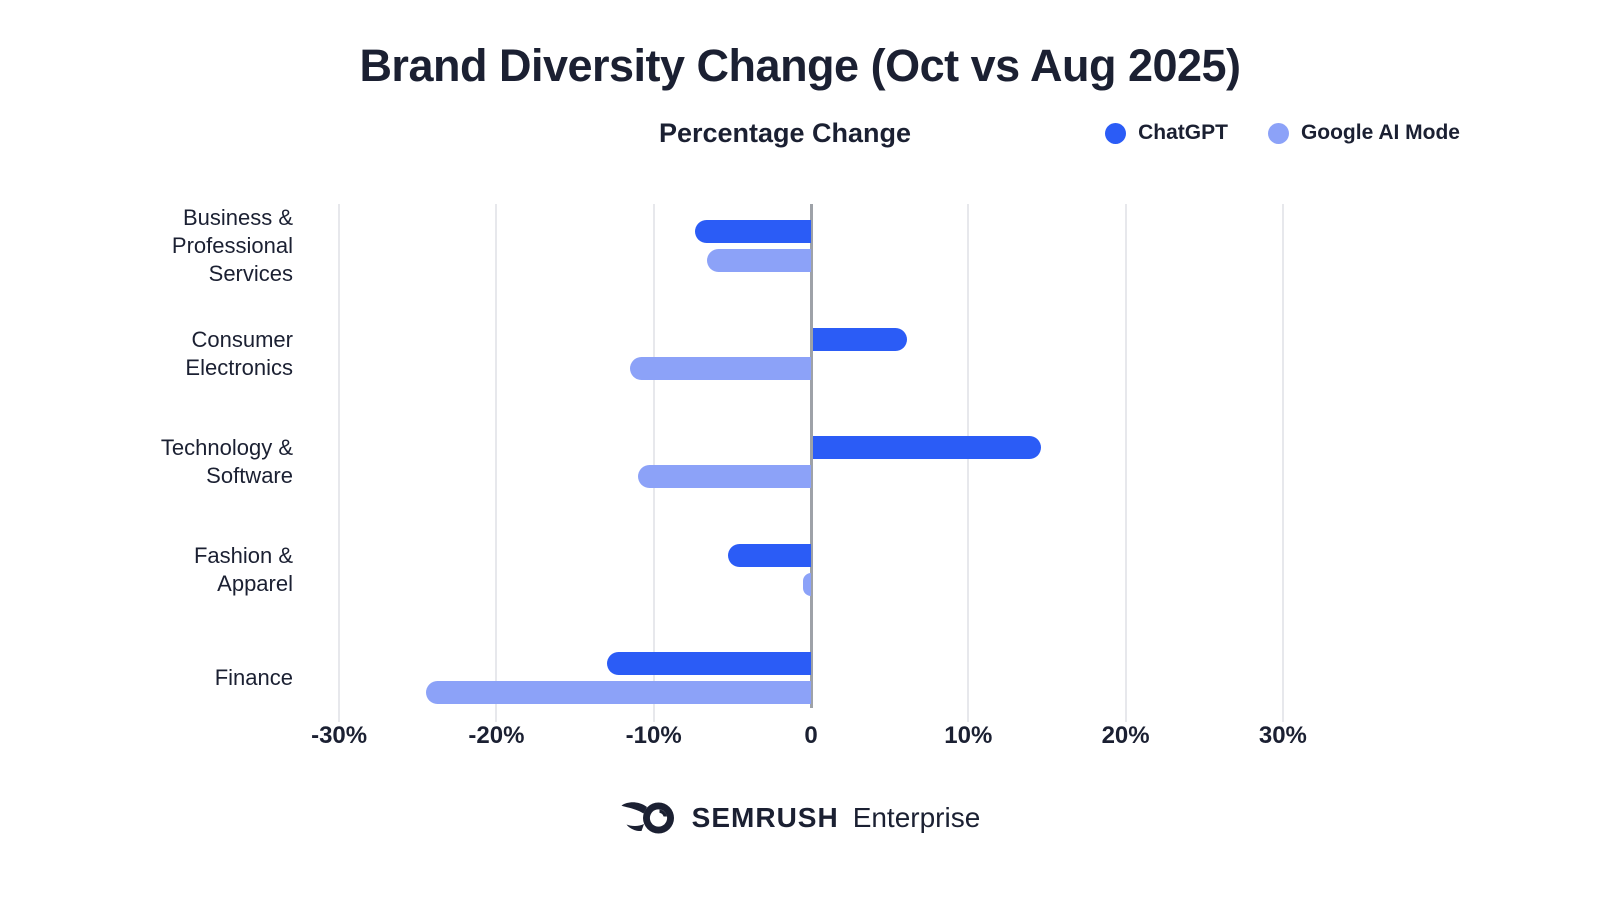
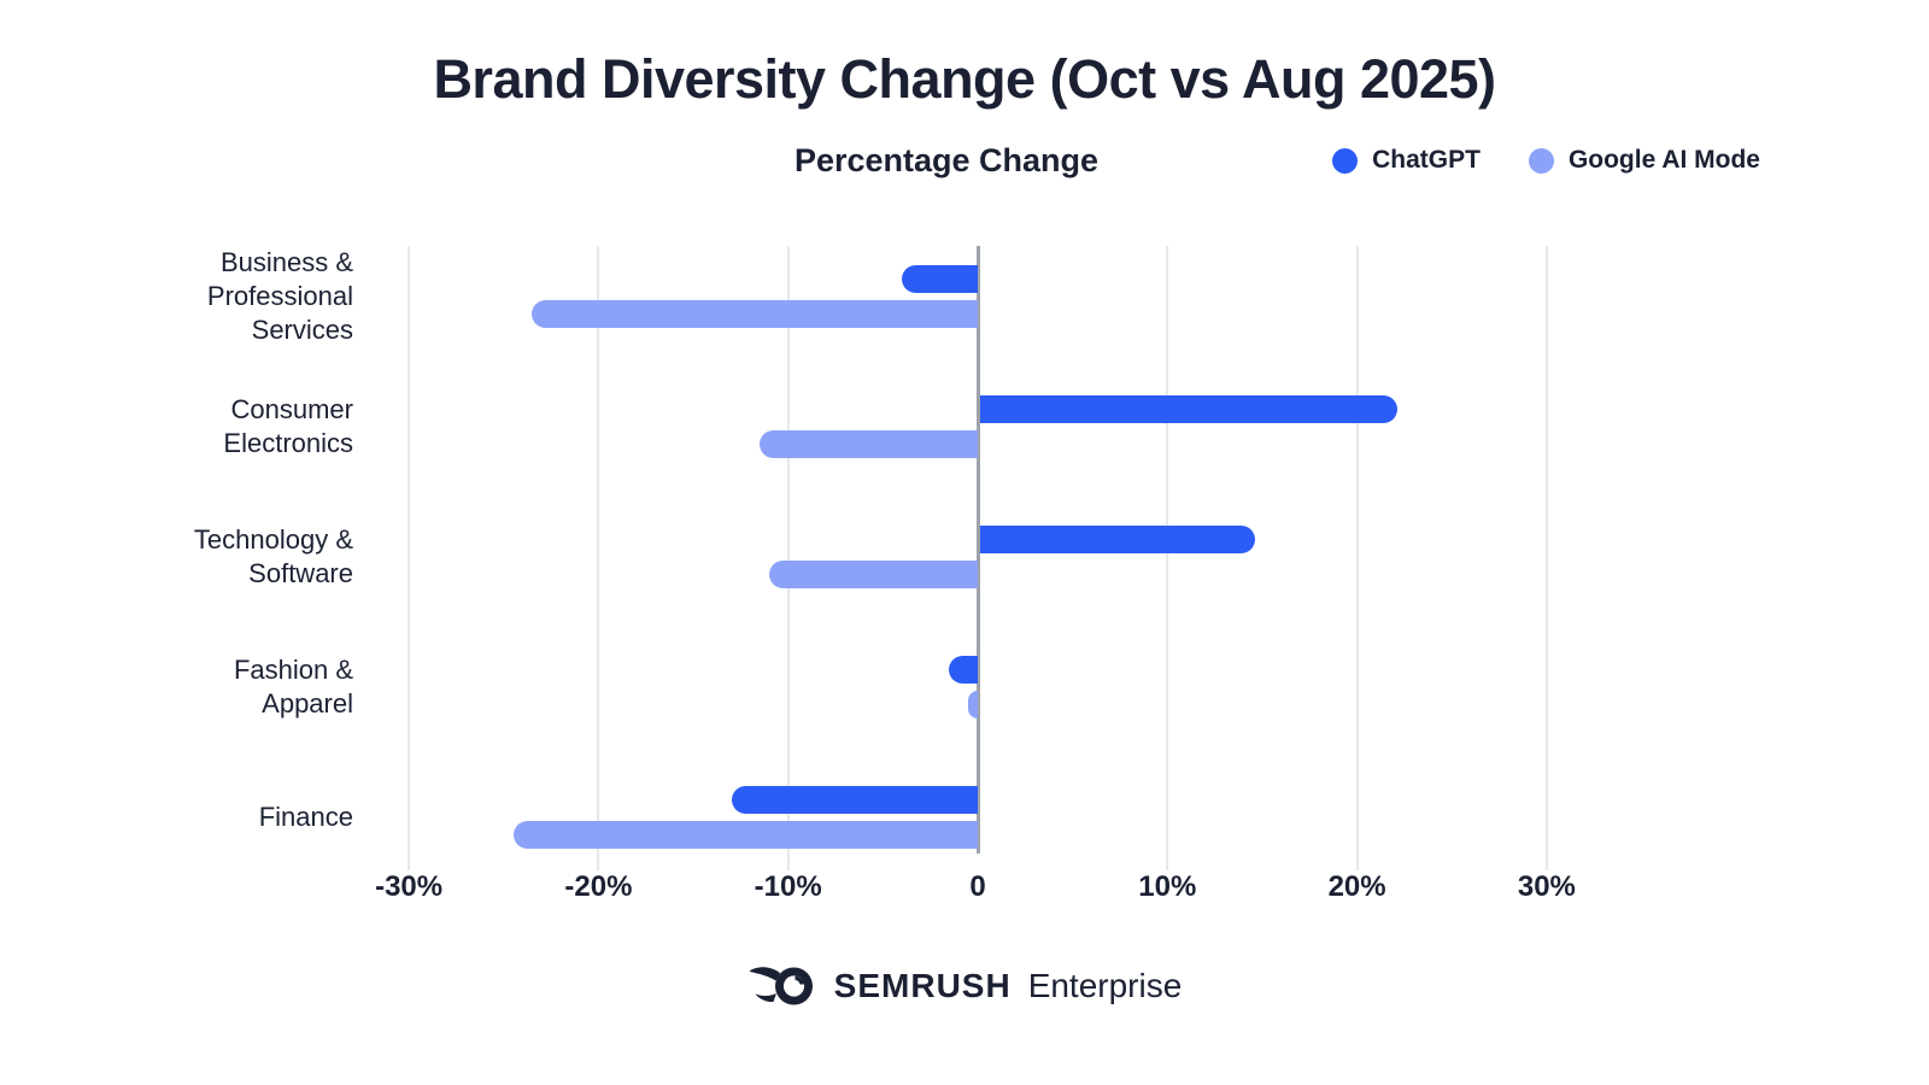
ChatGPT/Business & Professional Services: -7.4% -> -4.0%
Google AI Mode/Business & Professional Services: -6.6% -> -23.5%
ChatGPT/Consumer Electronics: 6.0% -> 22.0%
ChatGPT/Fashion & Apparel: -5.3% -> -1.5%
